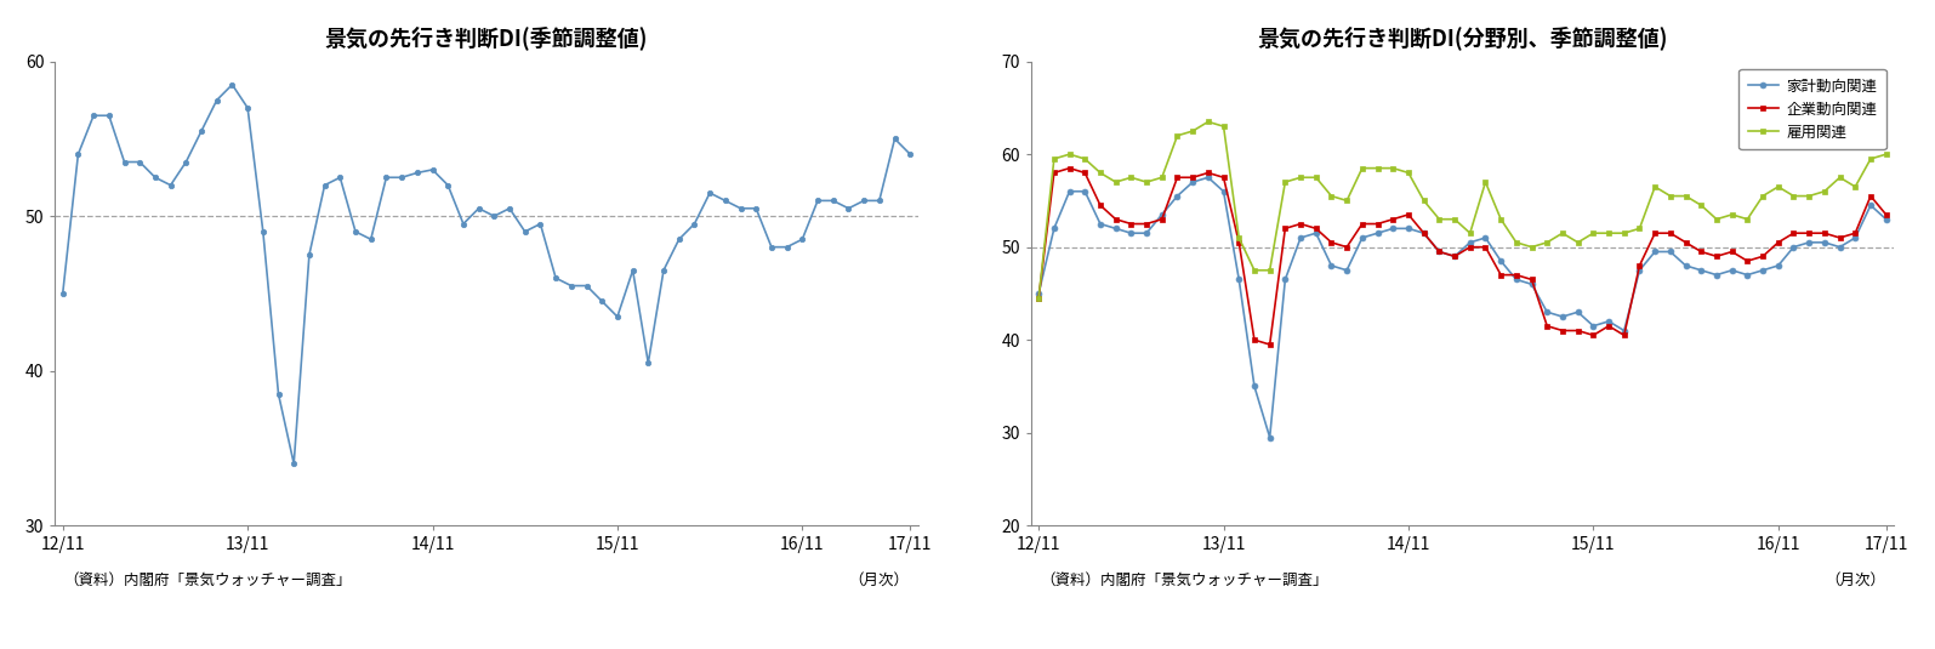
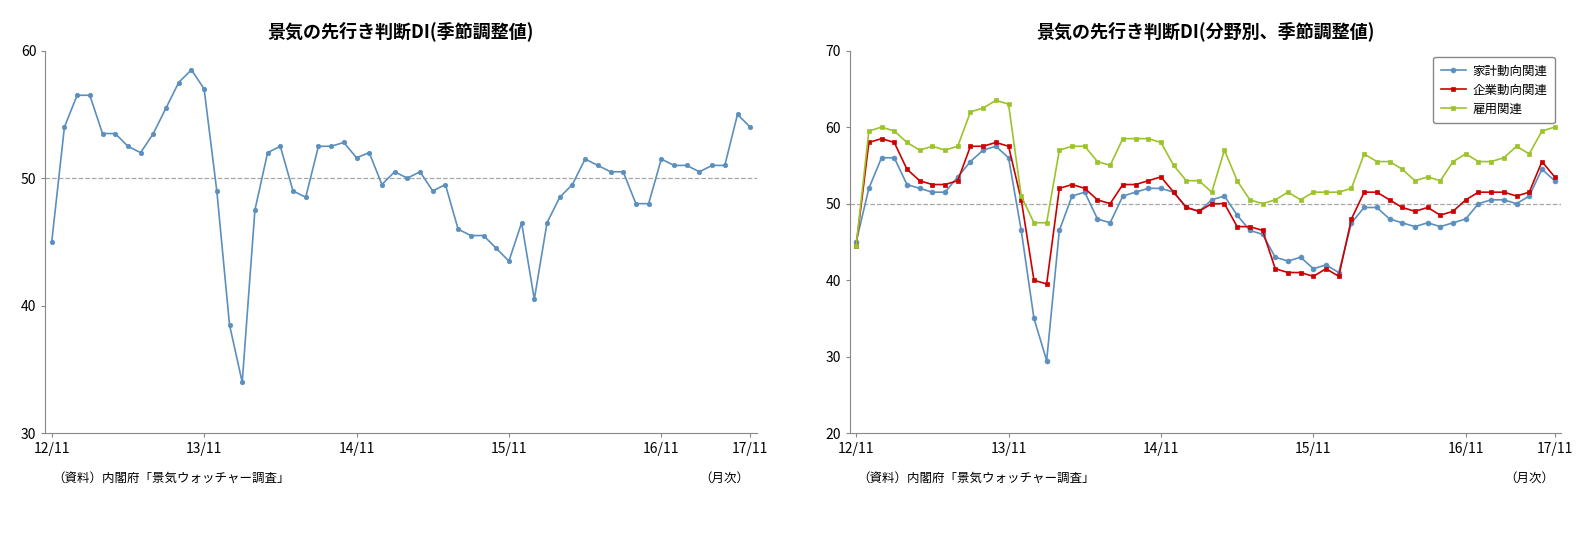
景気の先行き判断DI(季節調整値)/14/11: 53.0 -> 51.6
景気の先行き判断DI(季節調整値)/16/11: 48.5 -> 51.5
